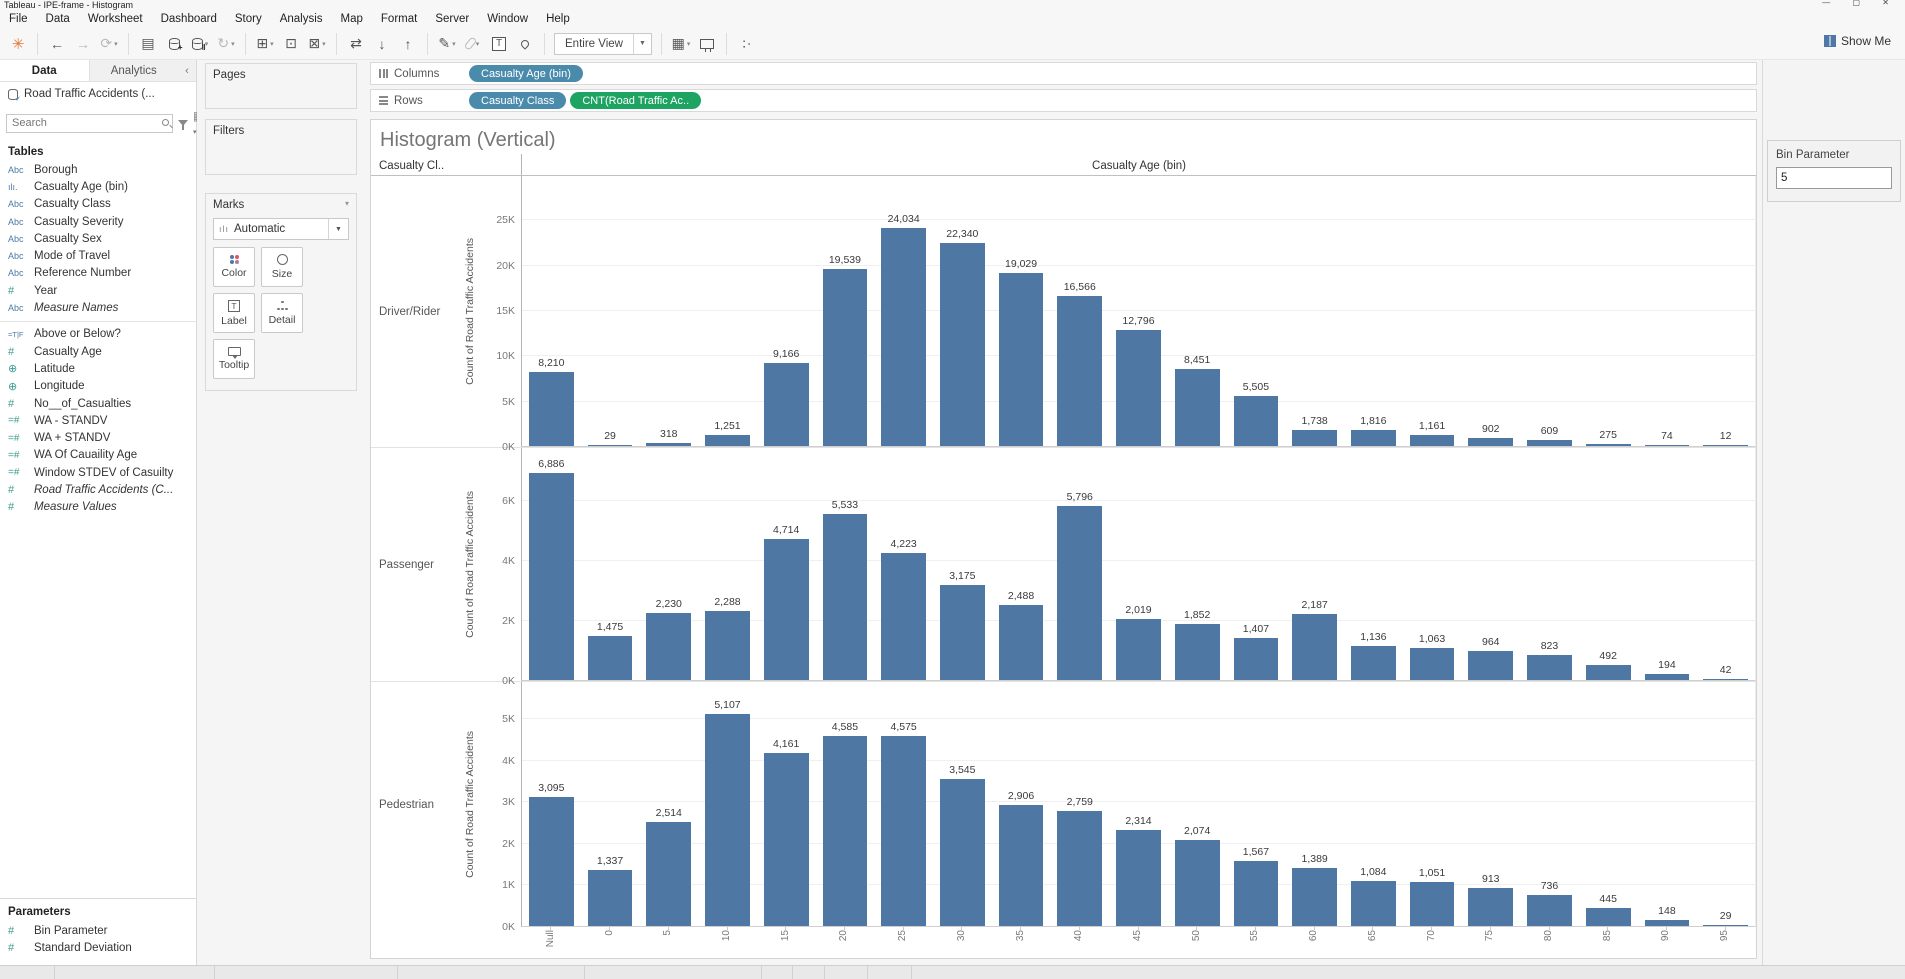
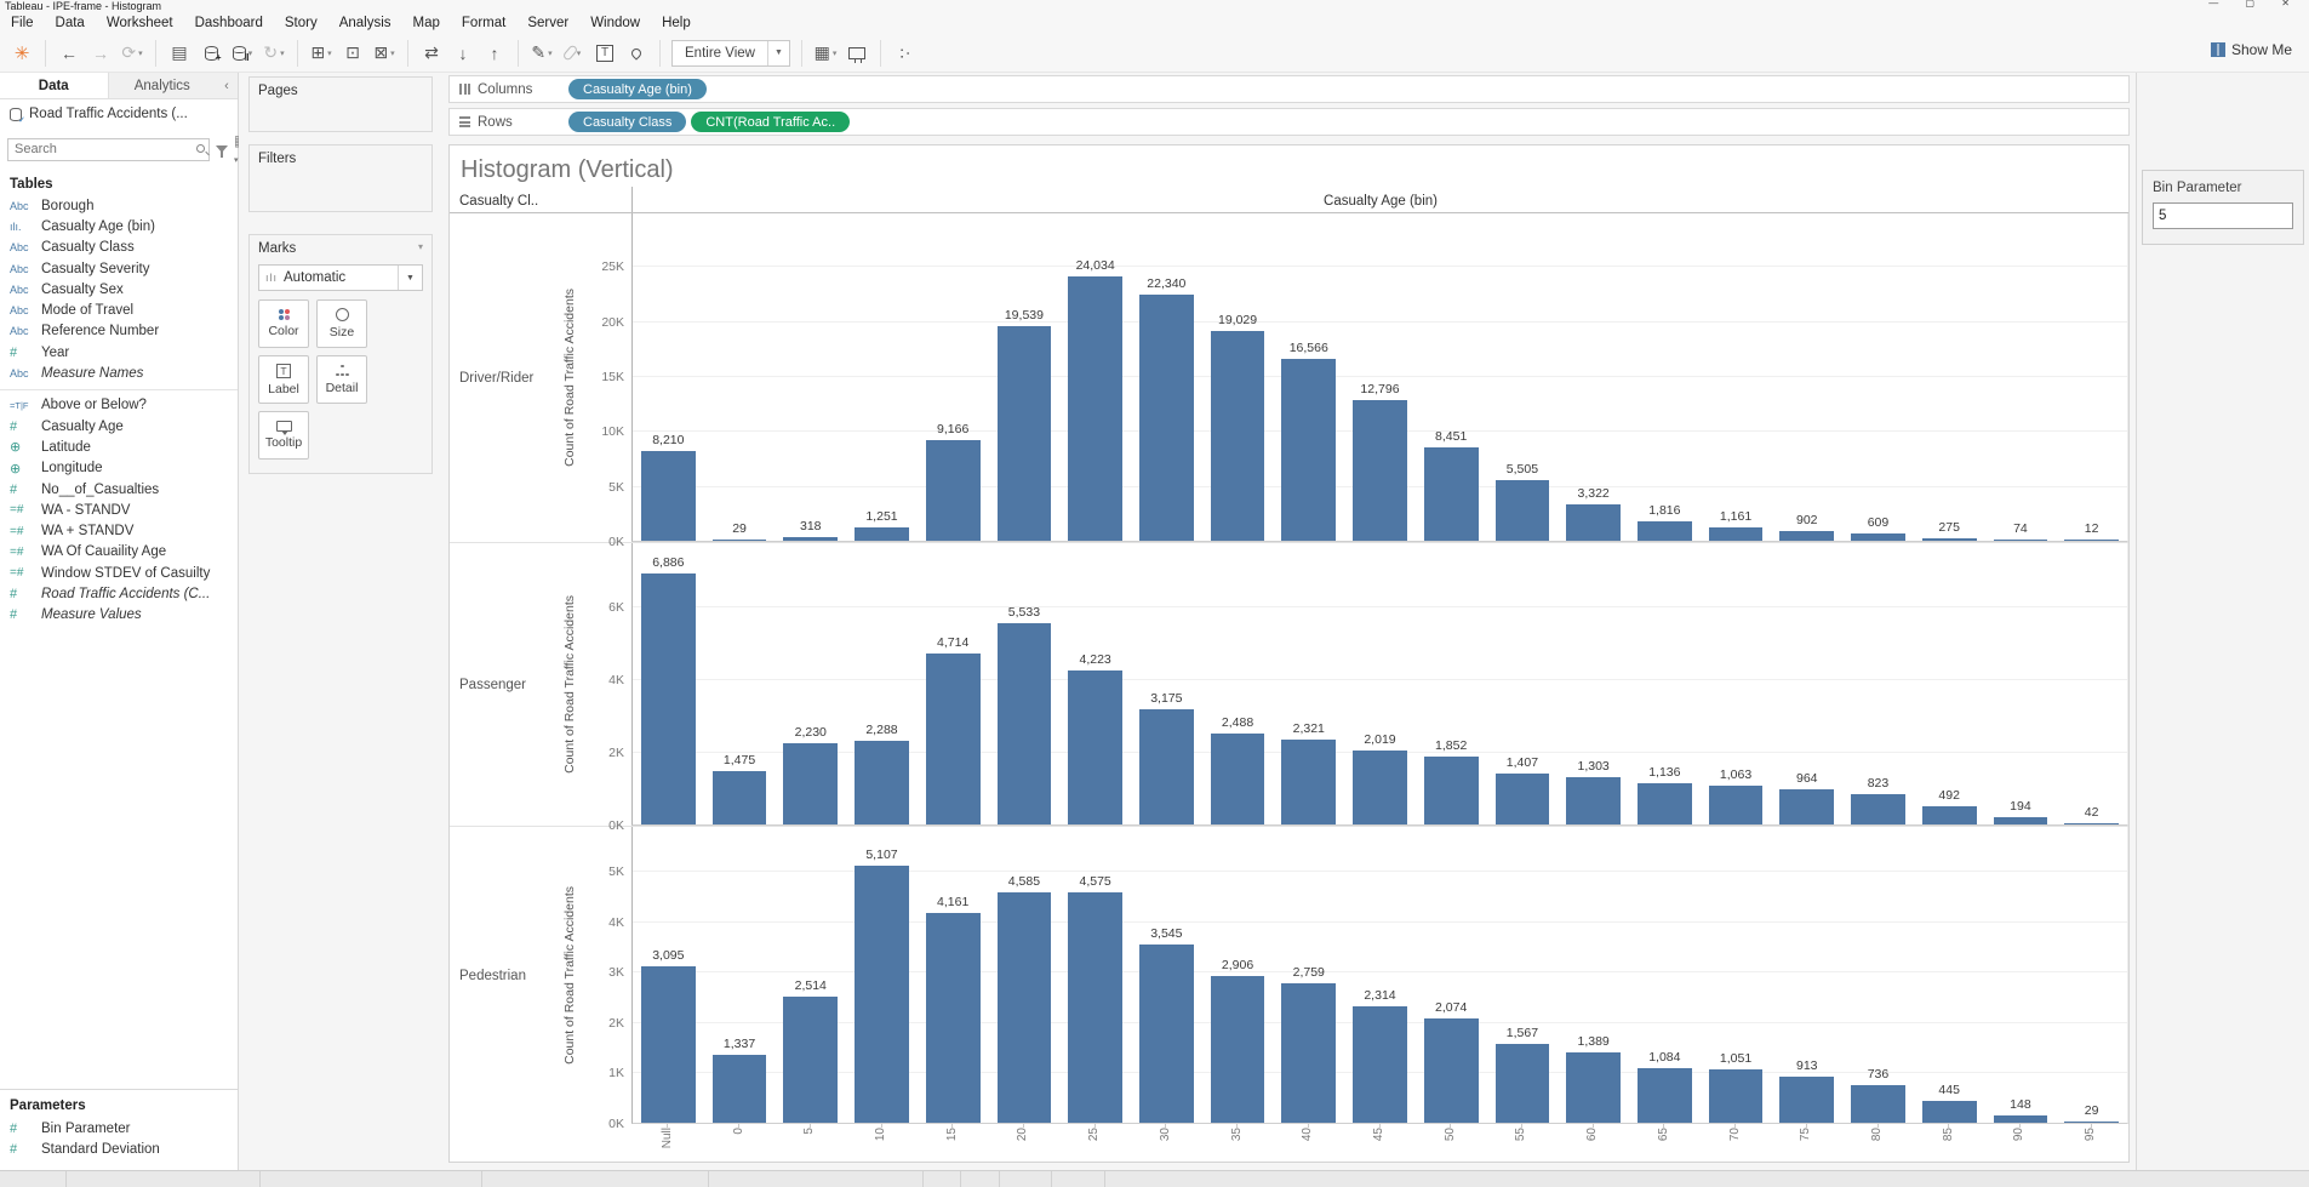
Passenger/40: 5,796 -> 2,321
Driver/Rider/60: 1,738 -> 3,322
Passenger/60: 2,187 -> 1,303
